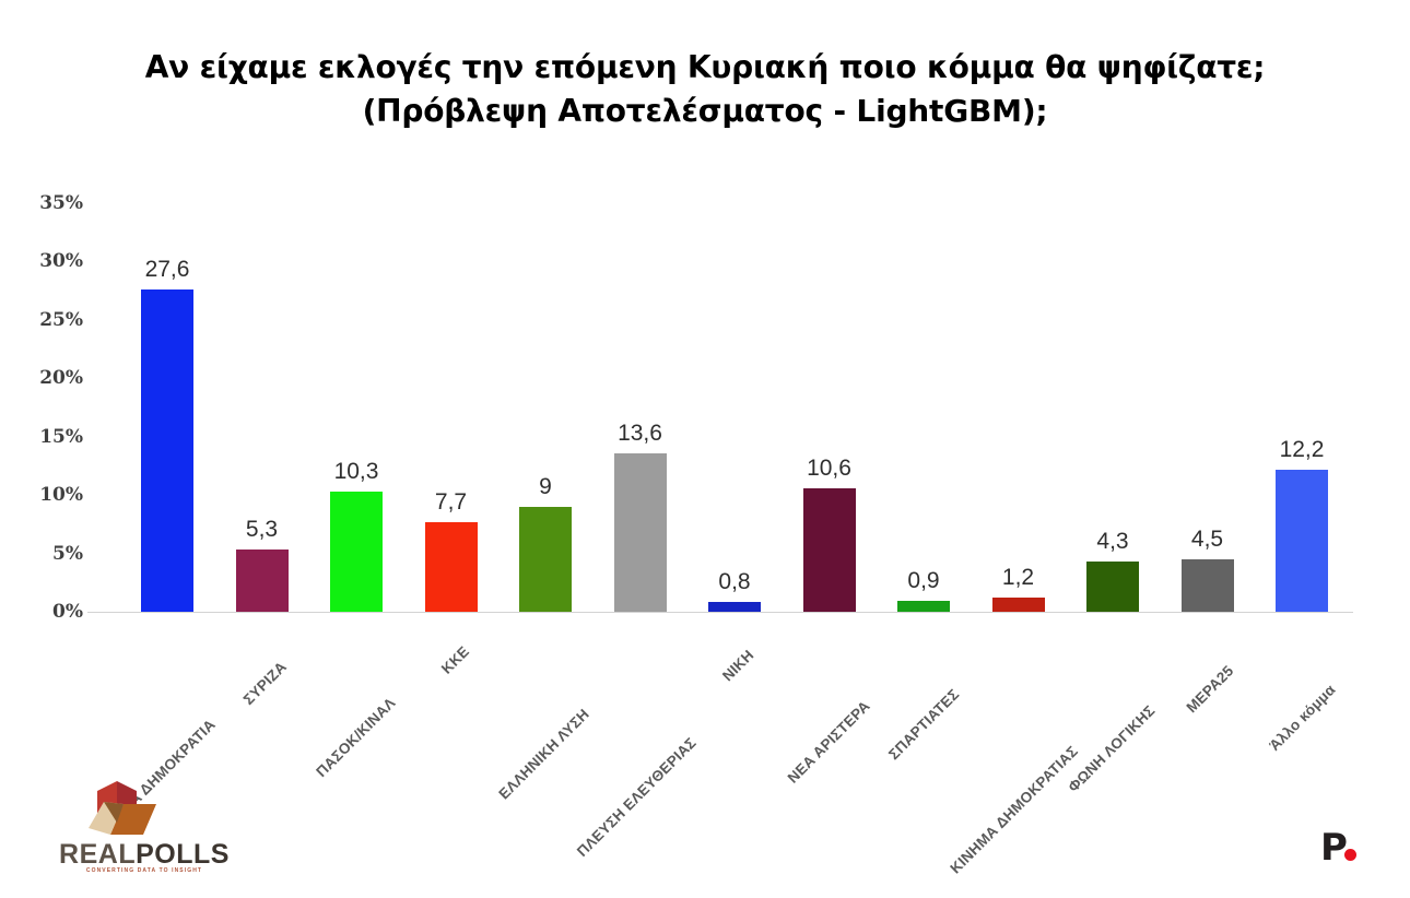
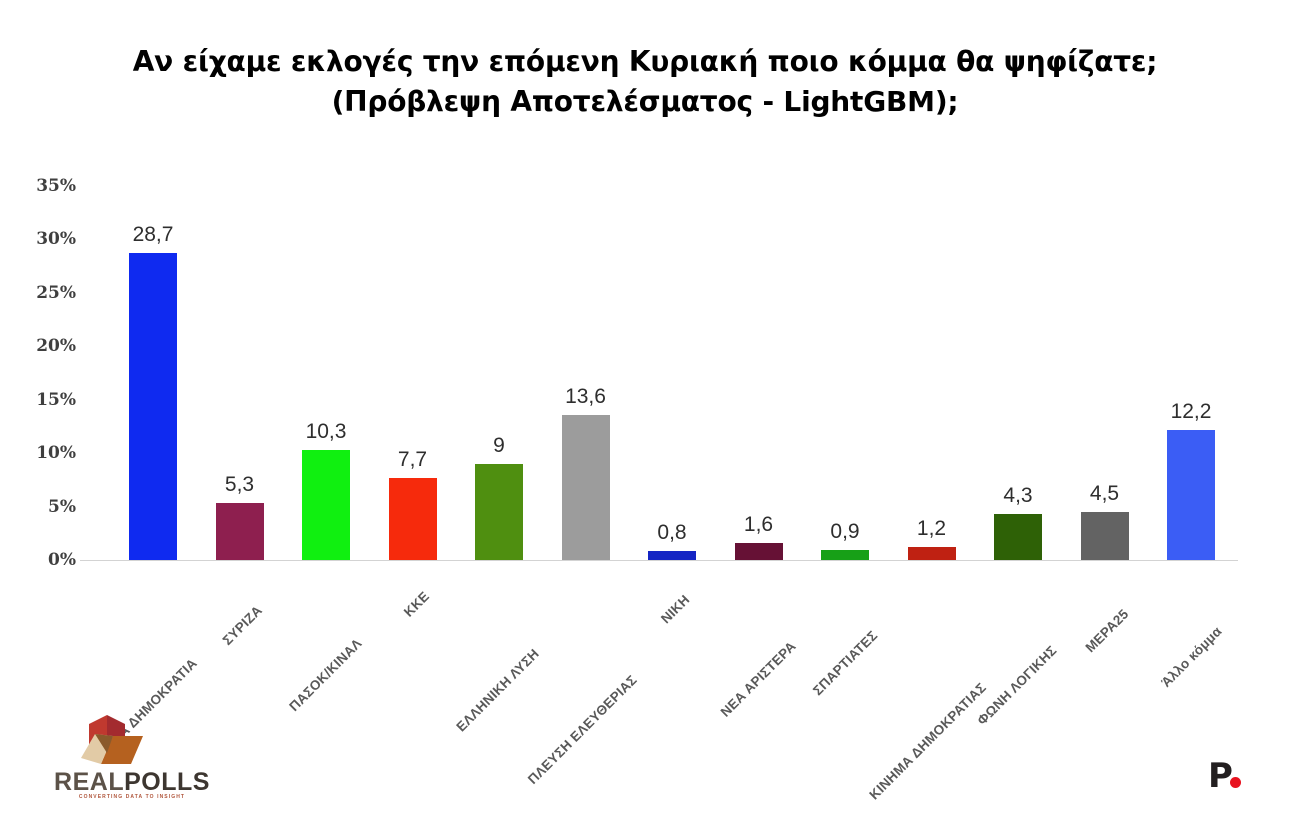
ΝΕΑ ΔΗΜΟΚΡΑΤΙΑ: 27,6 -> 28,7
ΝΕΑ ΑΡΙΣΤΕΡΑ: 10,6 -> 1,6
